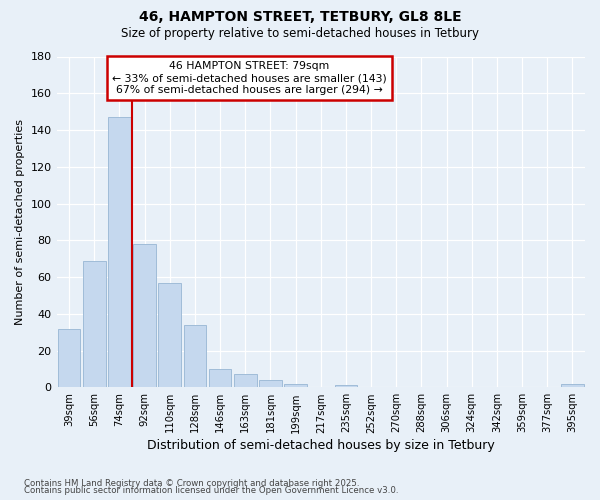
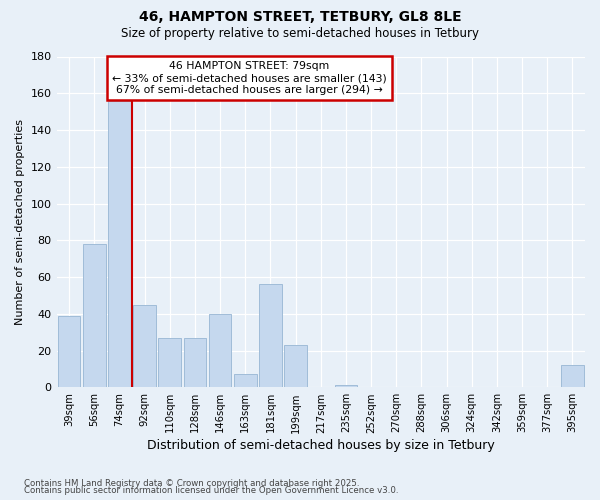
39sqm: 32 -> 39
56sqm: 69 -> 78
74sqm: 147 -> 156
92sqm: 78 -> 45
110sqm: 57 -> 27
128sqm: 34 -> 27
146sqm: 10 -> 40
181sqm: 4 -> 56
199sqm: 2 -> 23
395sqm: 2 -> 12
